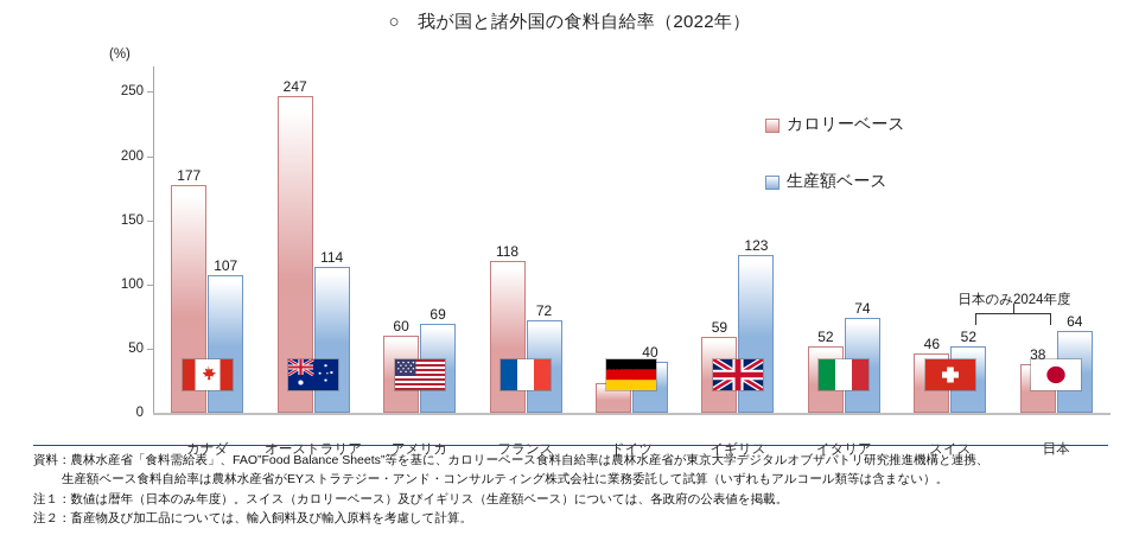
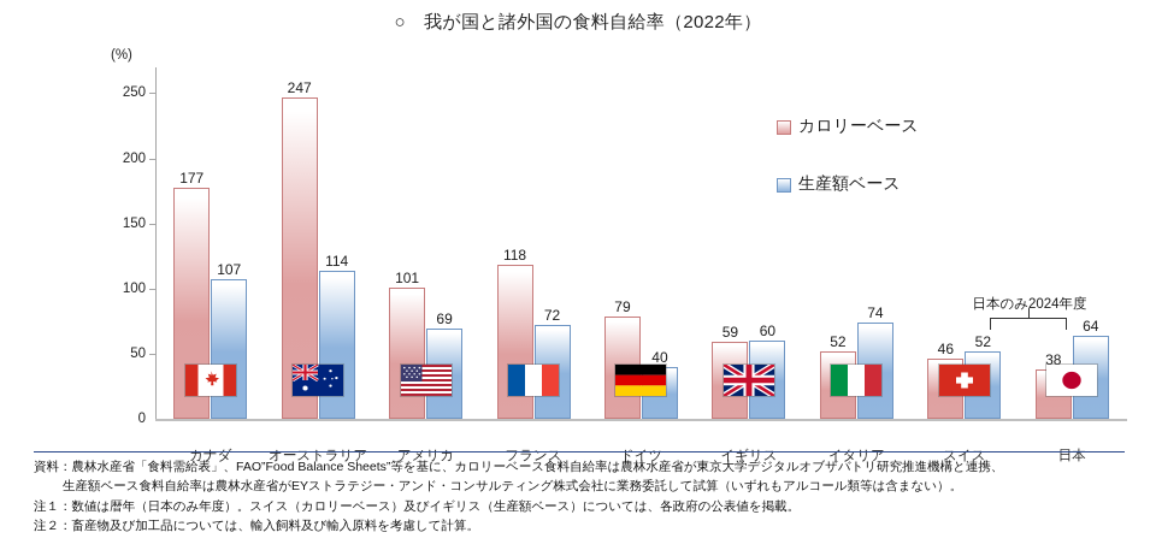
カロリーベース/アメリカ: 60 -> 101
カロリーベース/ドイツ: 23 -> 79
生産額ベース/イギリス: 123 -> 60
